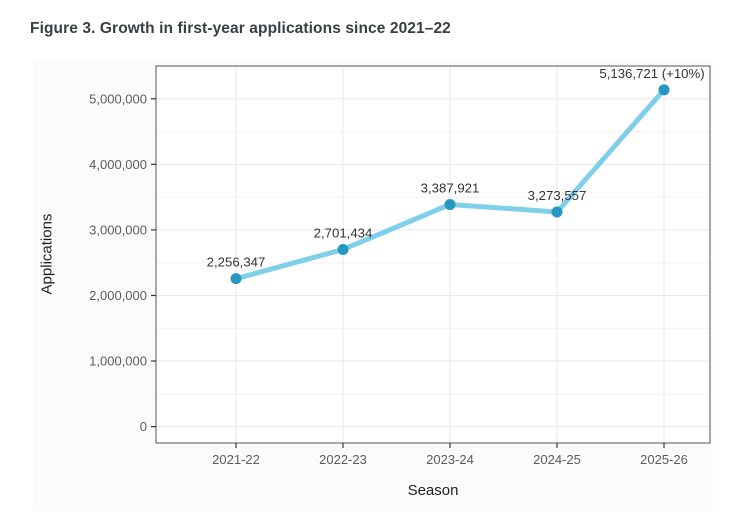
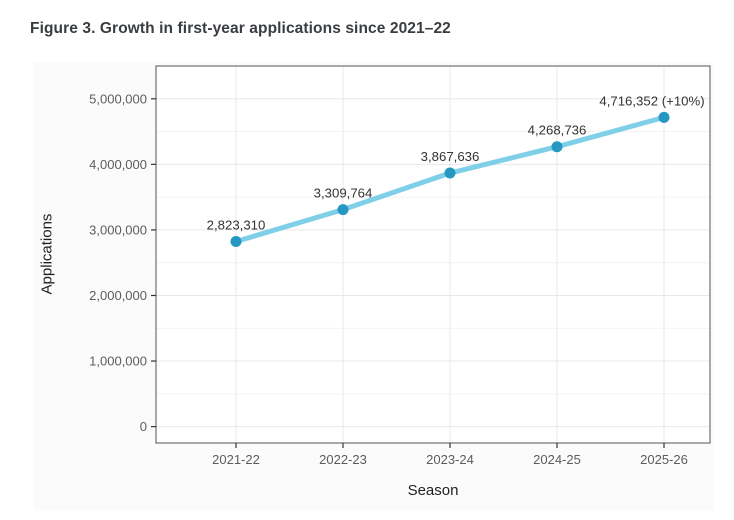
2021-22: 2,256,347 -> 2,823,310
2022-23: 2,701,434 -> 3,309,764
2023-24: 3,387,921 -> 3,867,636
2024-25: 3,273,557 -> 4,268,736
2025-26: 5,136,721 -> 4,716,352
